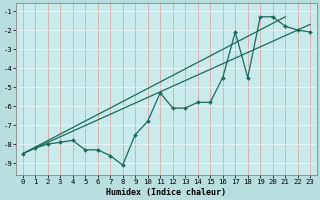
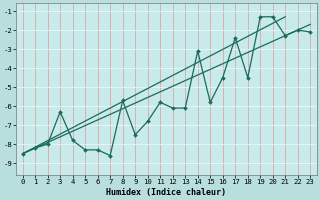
3: -7.9 -> -6.3
8: -9.1 -> -5.7
11: -5.3 -> -5.8
14: -5.8 -> -3.1
17: -2.1 -> -2.4
21: -1.8 -> -2.3
